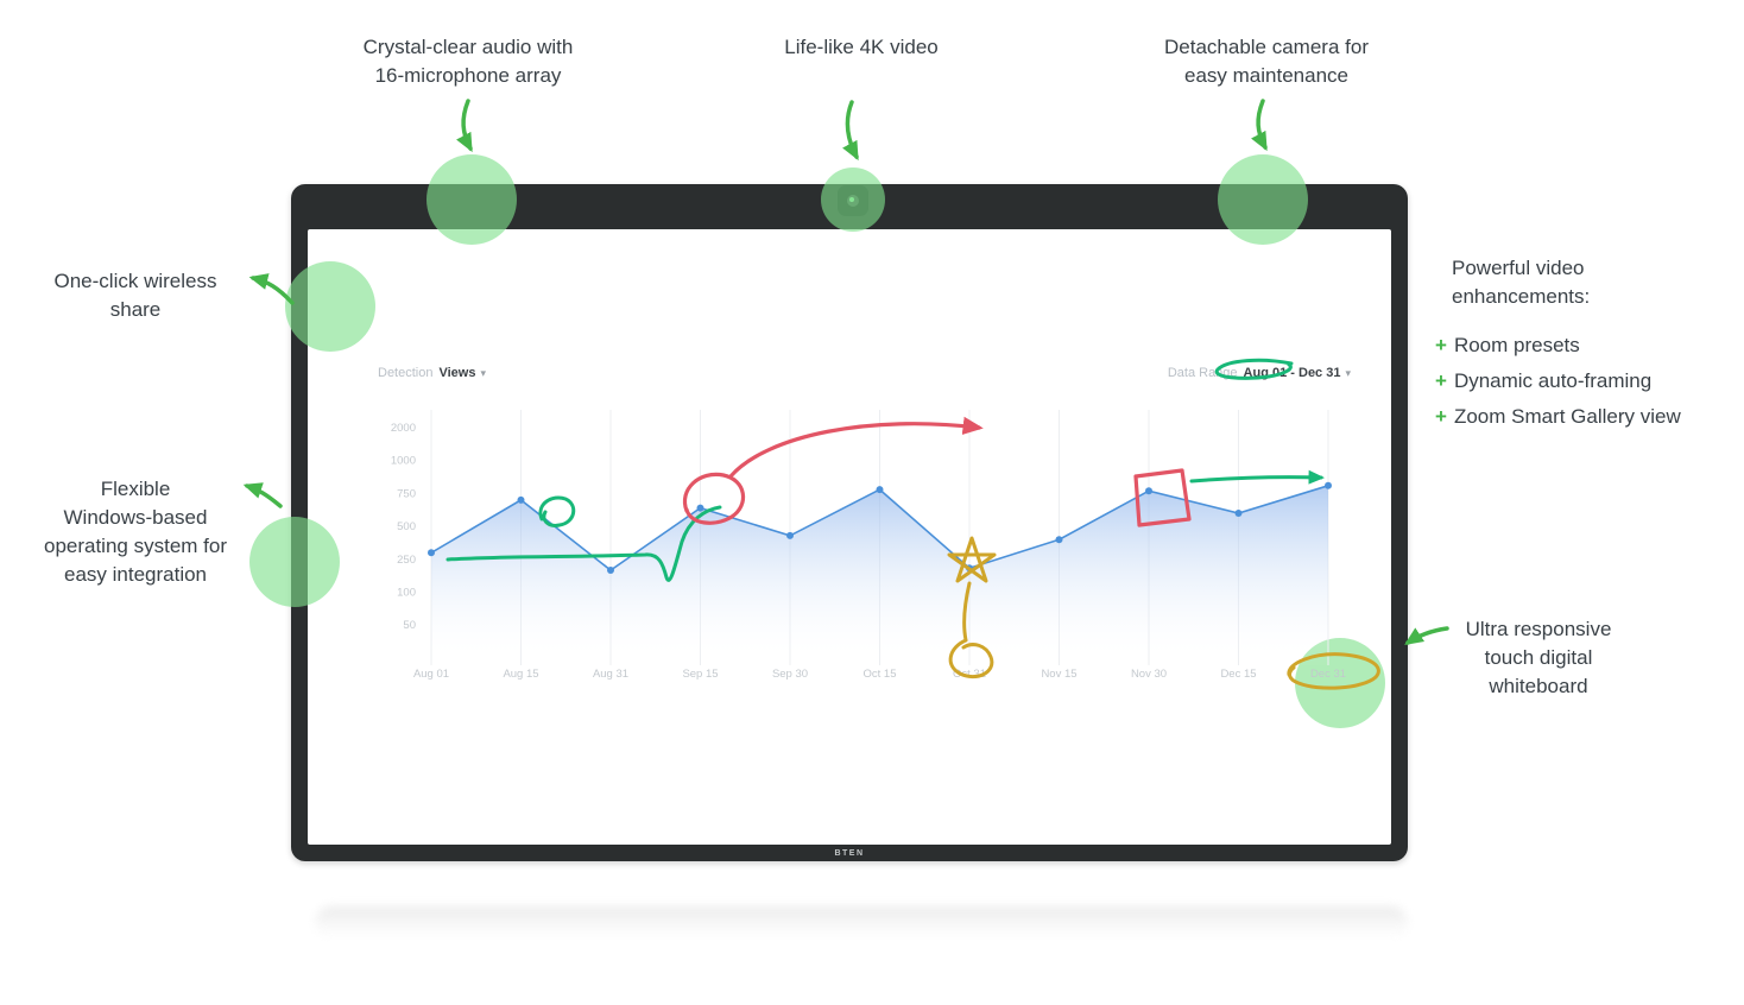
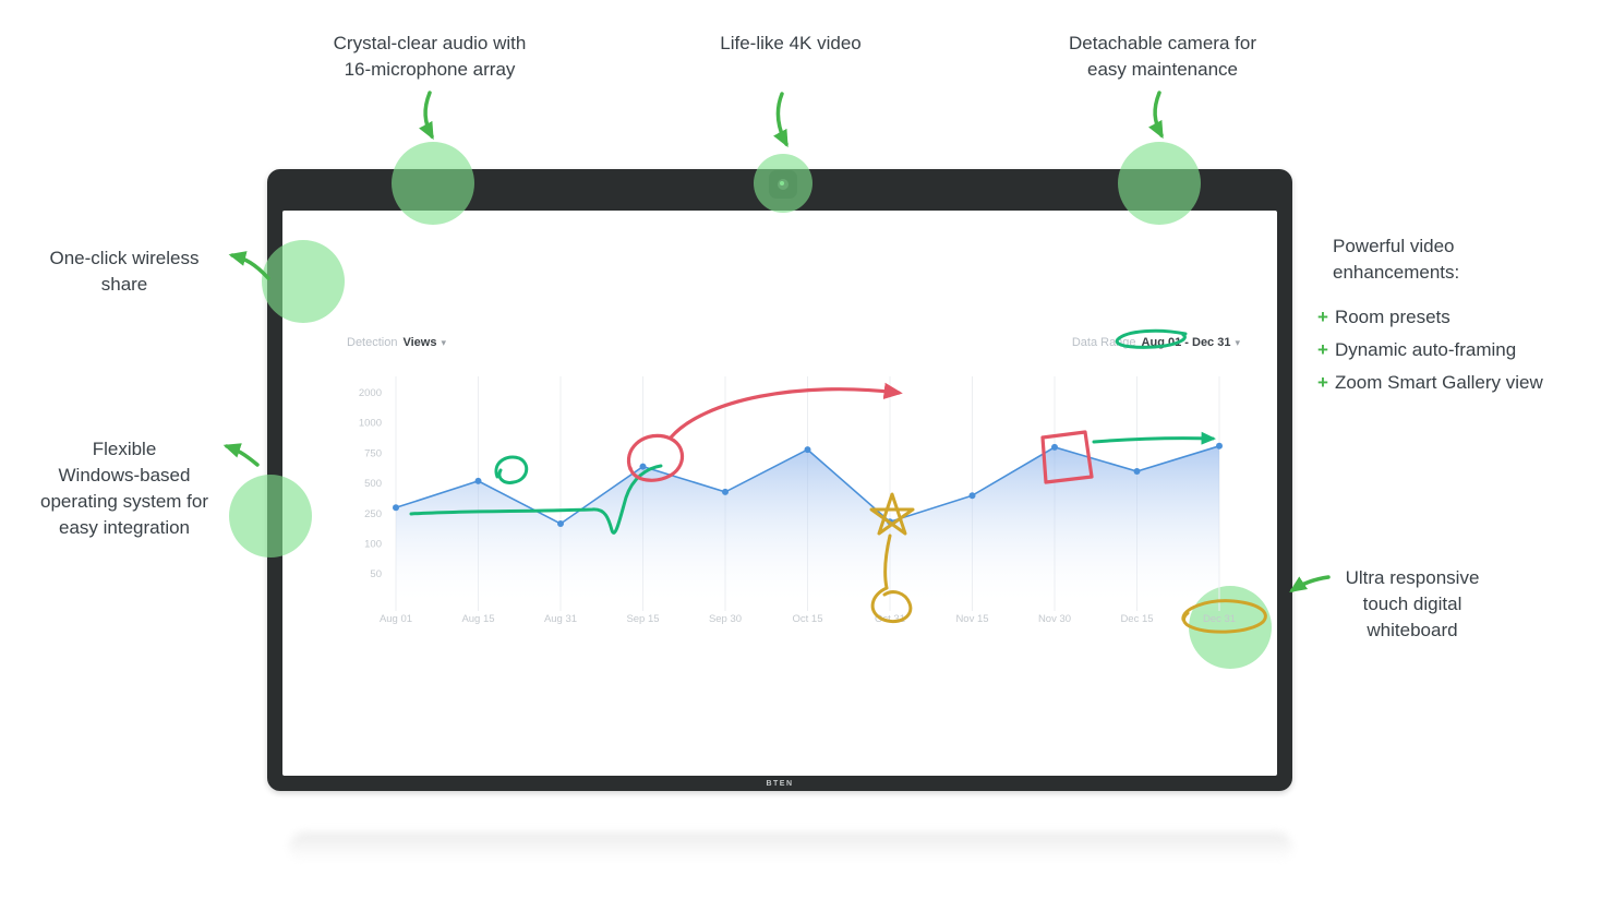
Aug 15: 700 -> 520
Nov 30: 770 -> 800
